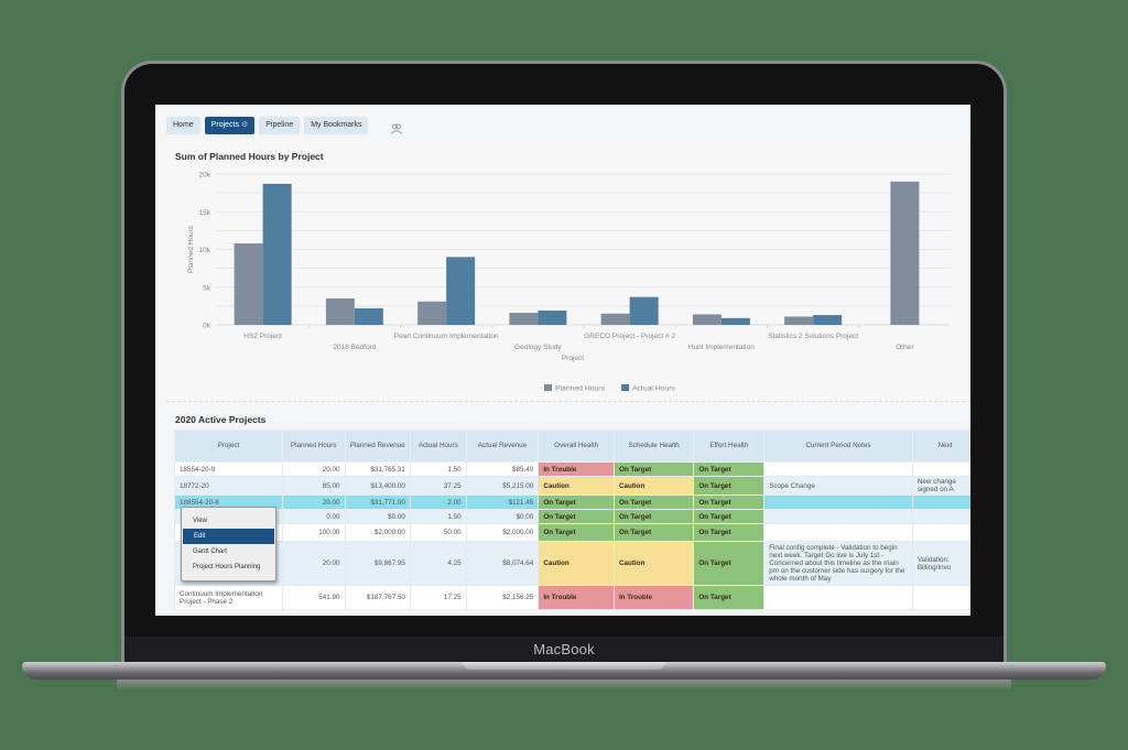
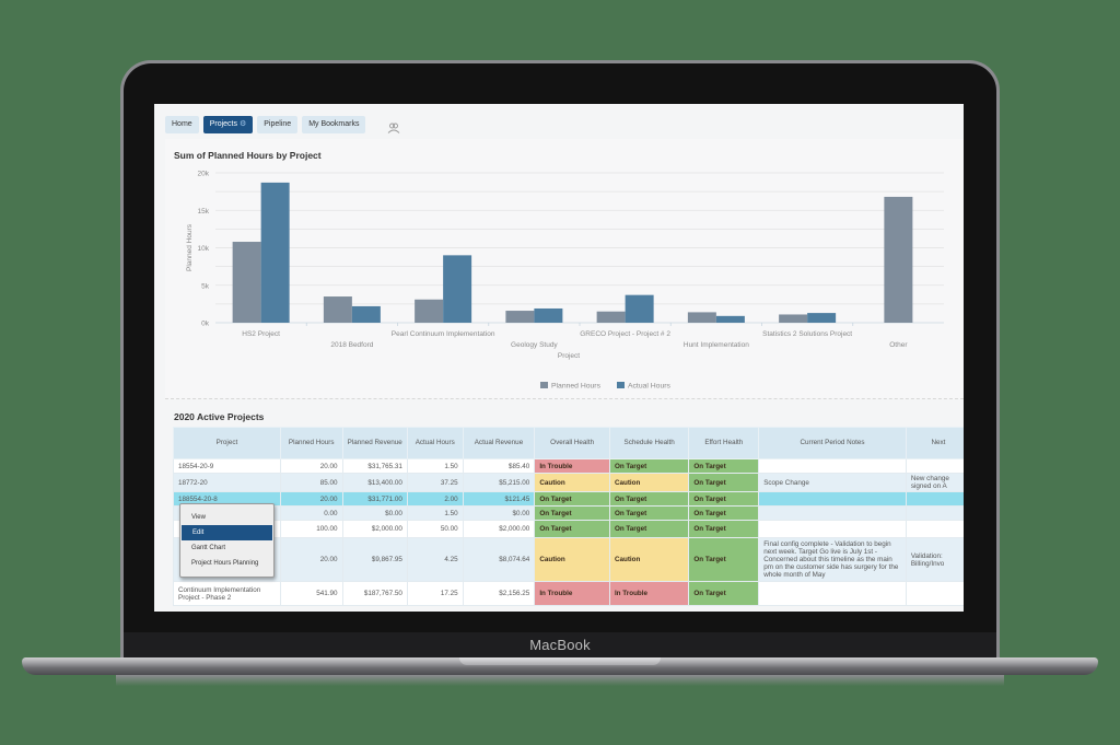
Planned Hours/Other: 19k -> 17k
